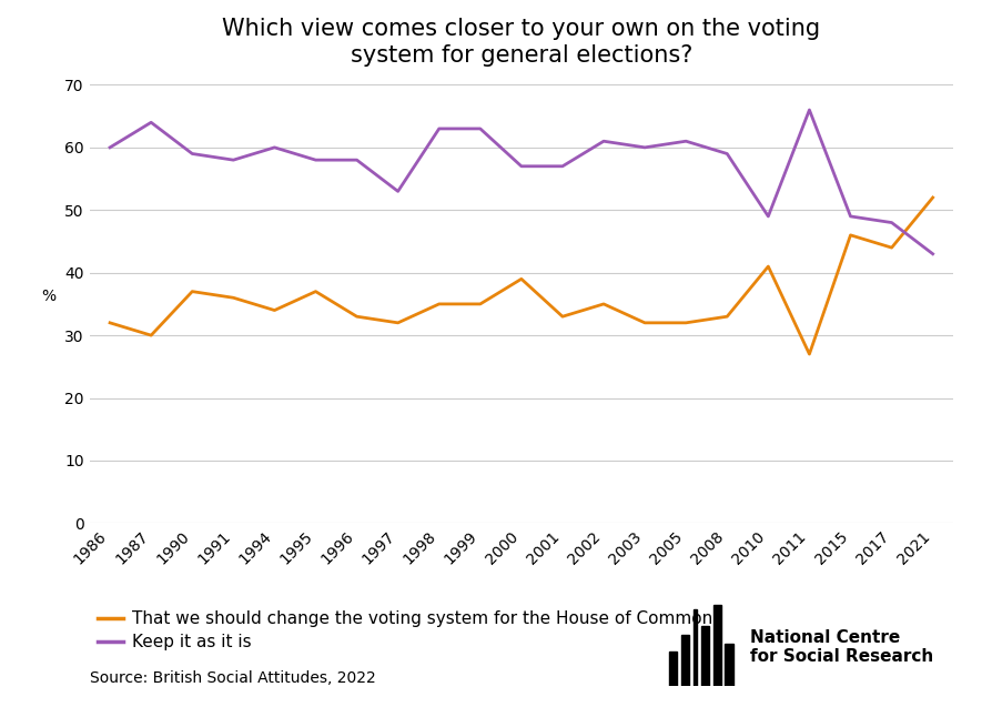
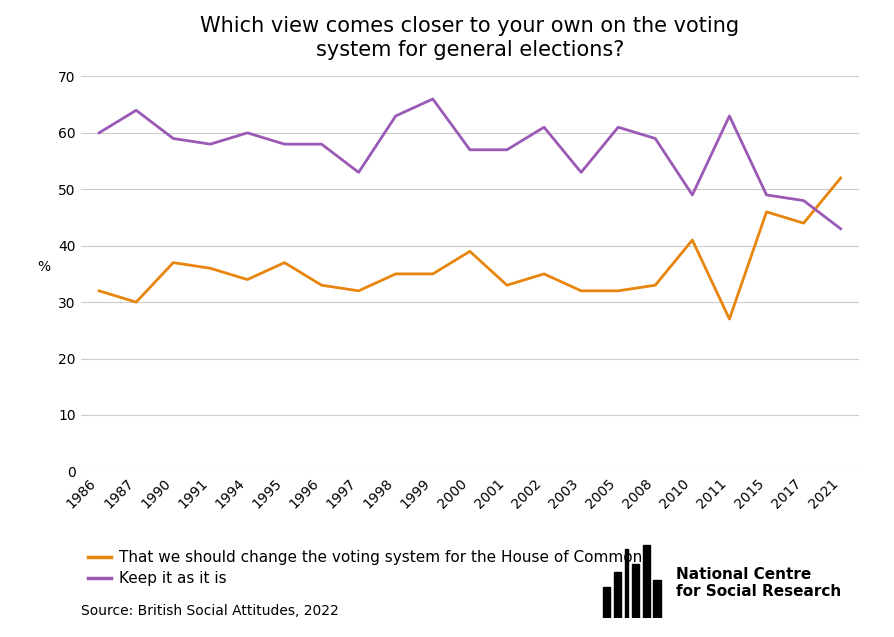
Keep it as it is/1999: 63 -> 66
Keep it as it is/2003: 60 -> 53
Keep it as it is/2011: 66 -> 63
